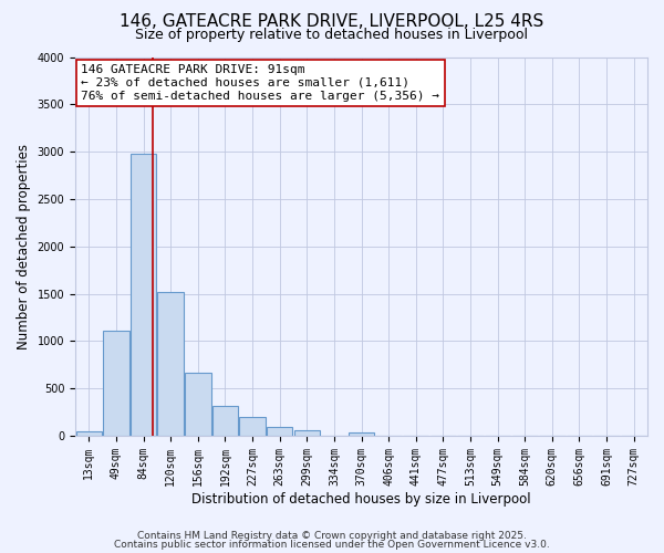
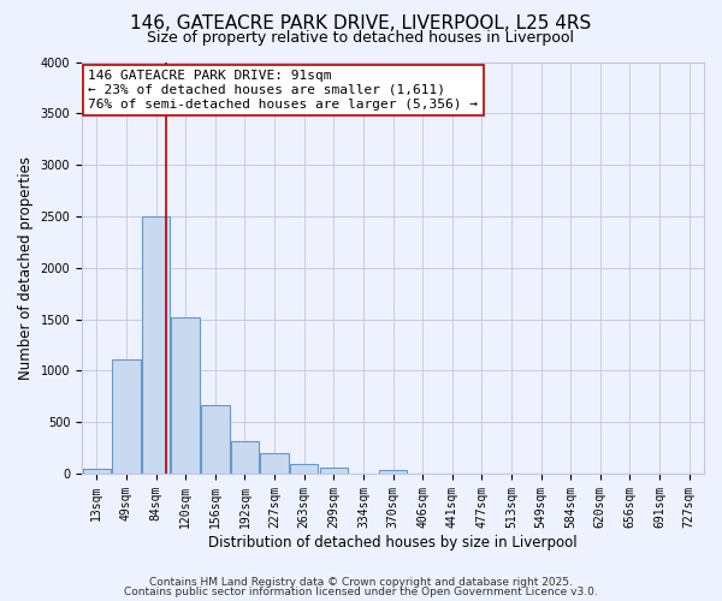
84sqm: 2980 -> 2500
